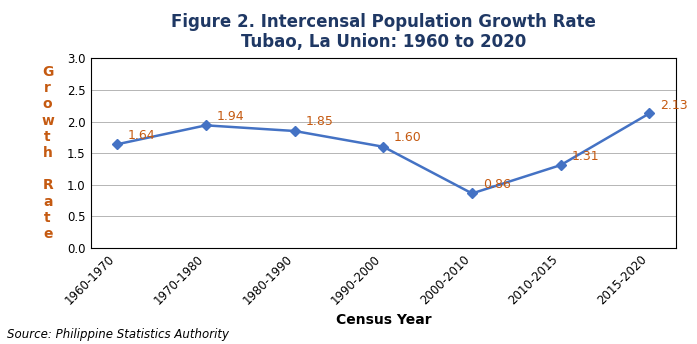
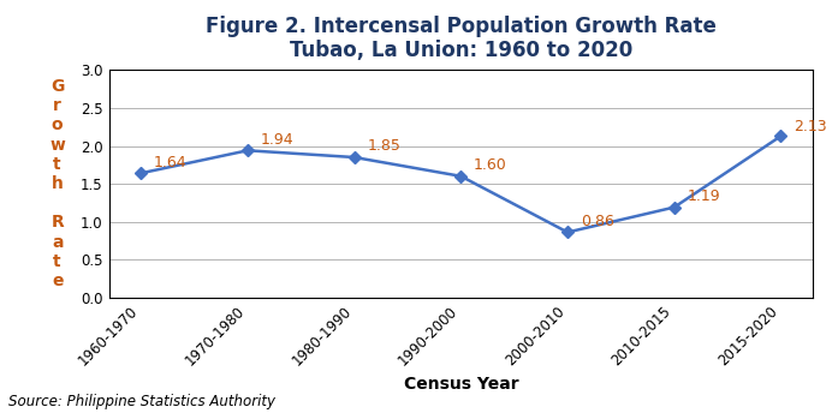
2010-2015: 1.31 -> 1.19
